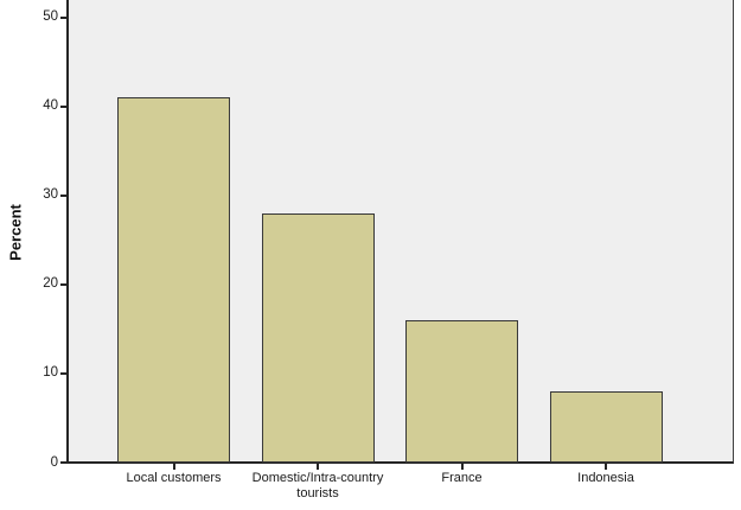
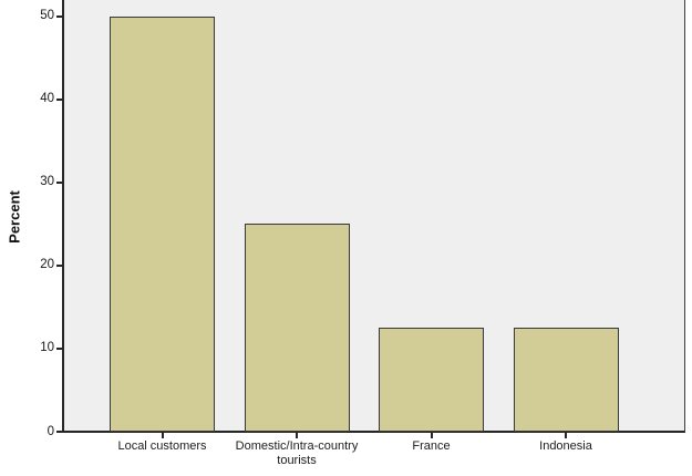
Local customers: 41 -> 50
Domestic/Intra-country tourists: 28 -> 25
France: 16 -> 12
Indonesia: 8 -> 12
